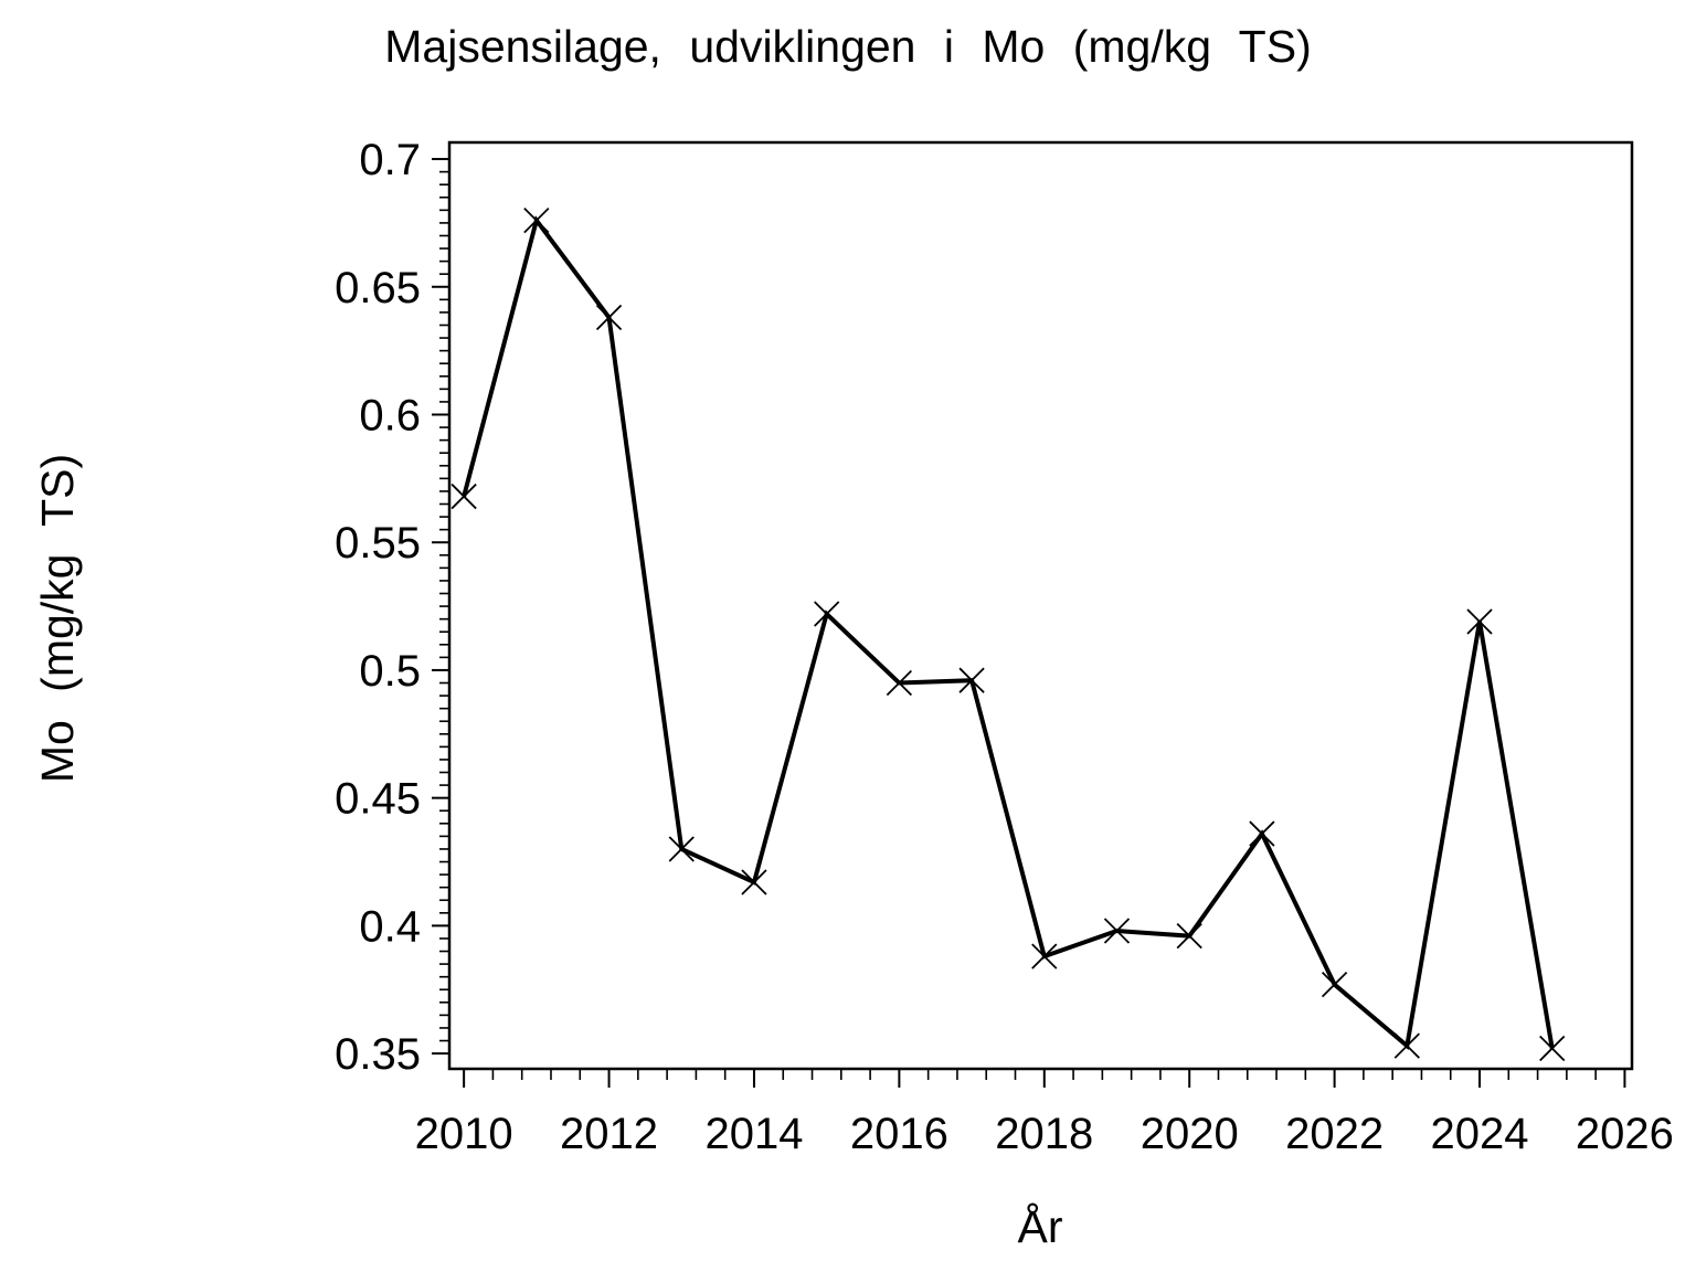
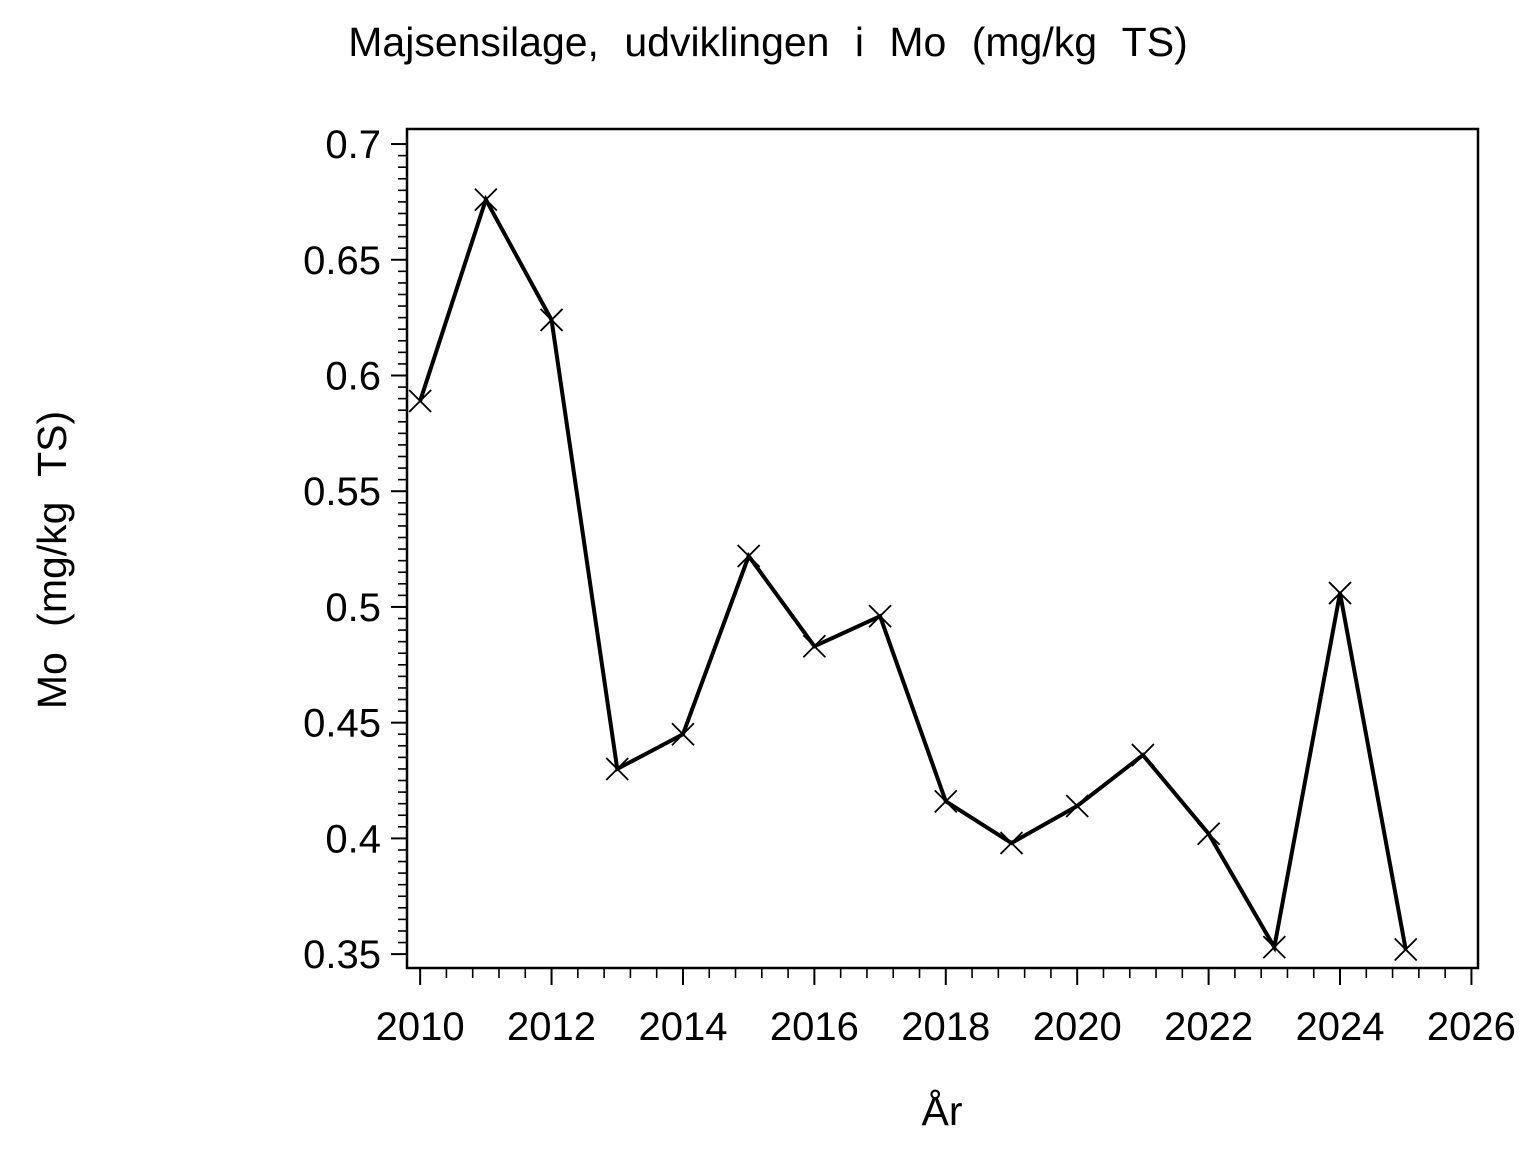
2010: 0.568 -> 0.589
2012: 0.638 -> 0.624
2014: 0.417 -> 0.445
2016: 0.495 -> 0.483
2018: 0.388 -> 0.416
2020: 0.396 -> 0.414
2022: 0.377 -> 0.402
2024: 0.519 -> 0.506
